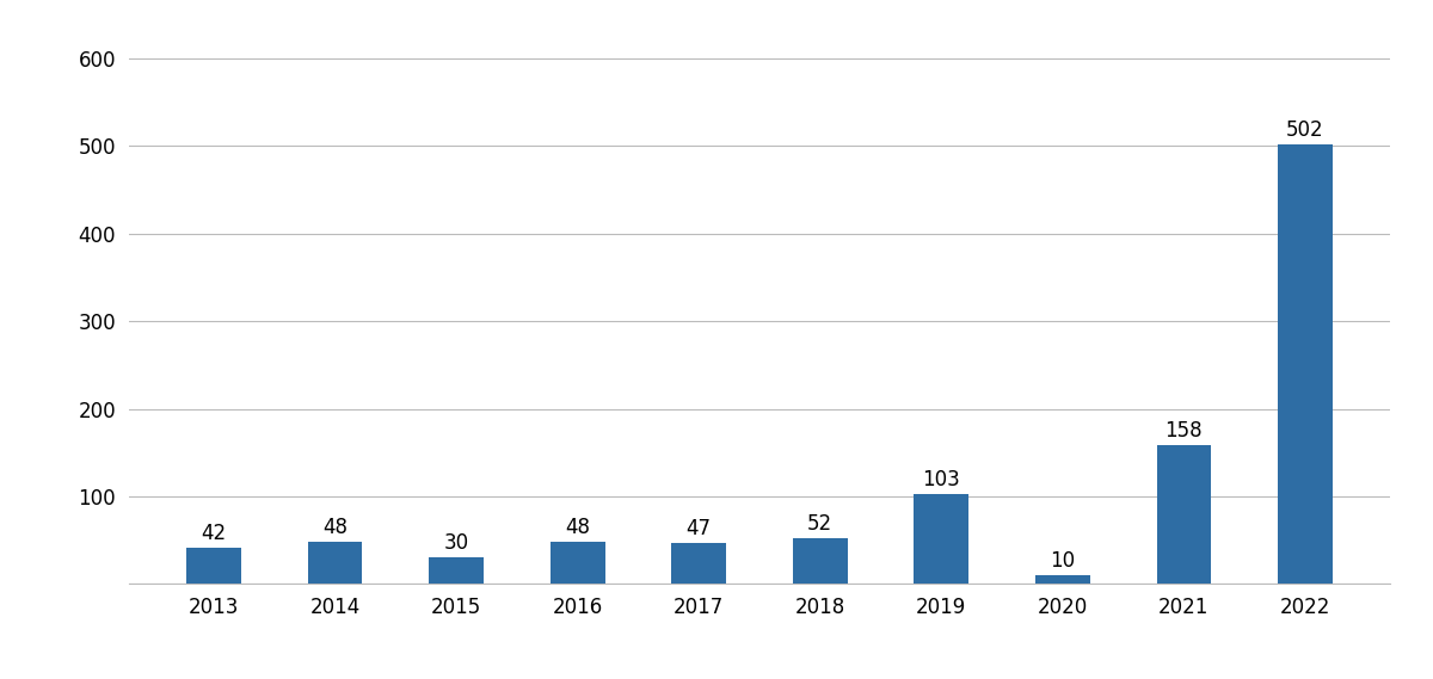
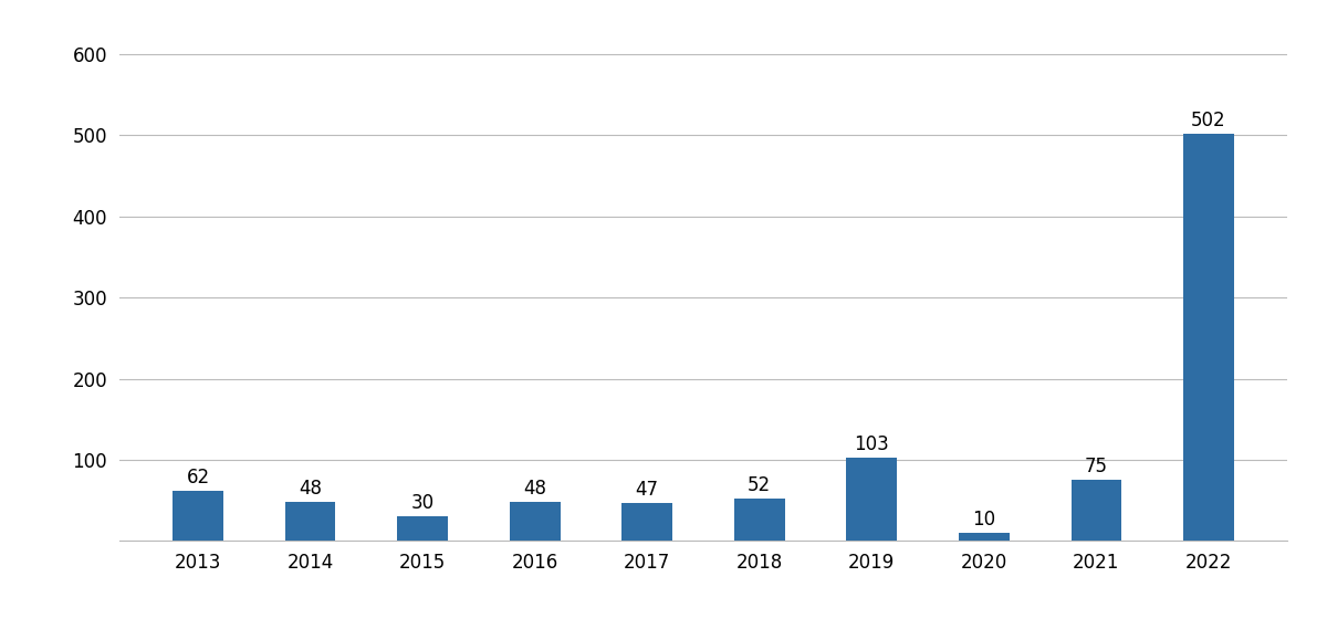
2013: 42 -> 62
2021: 158 -> 75
